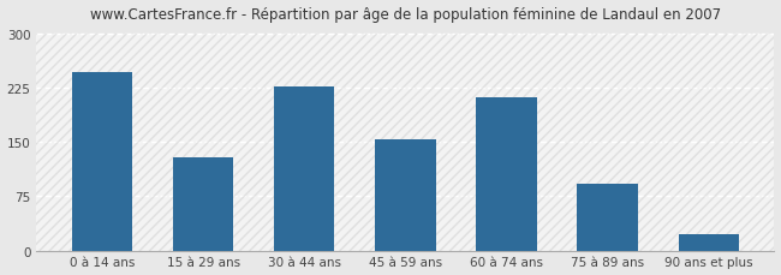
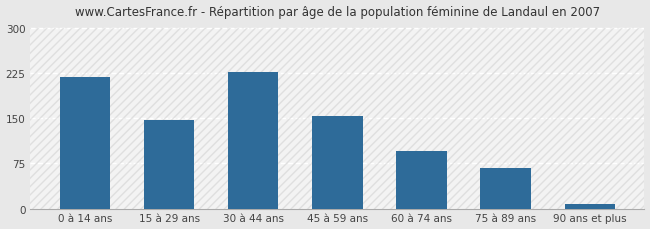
0 à 14 ans: 246 -> 218
15 à 29 ans: 128 -> 147
60 à 74 ans: 212 -> 95
75 à 89 ans: 92 -> 68
90 ans et plus: 22 -> 8
